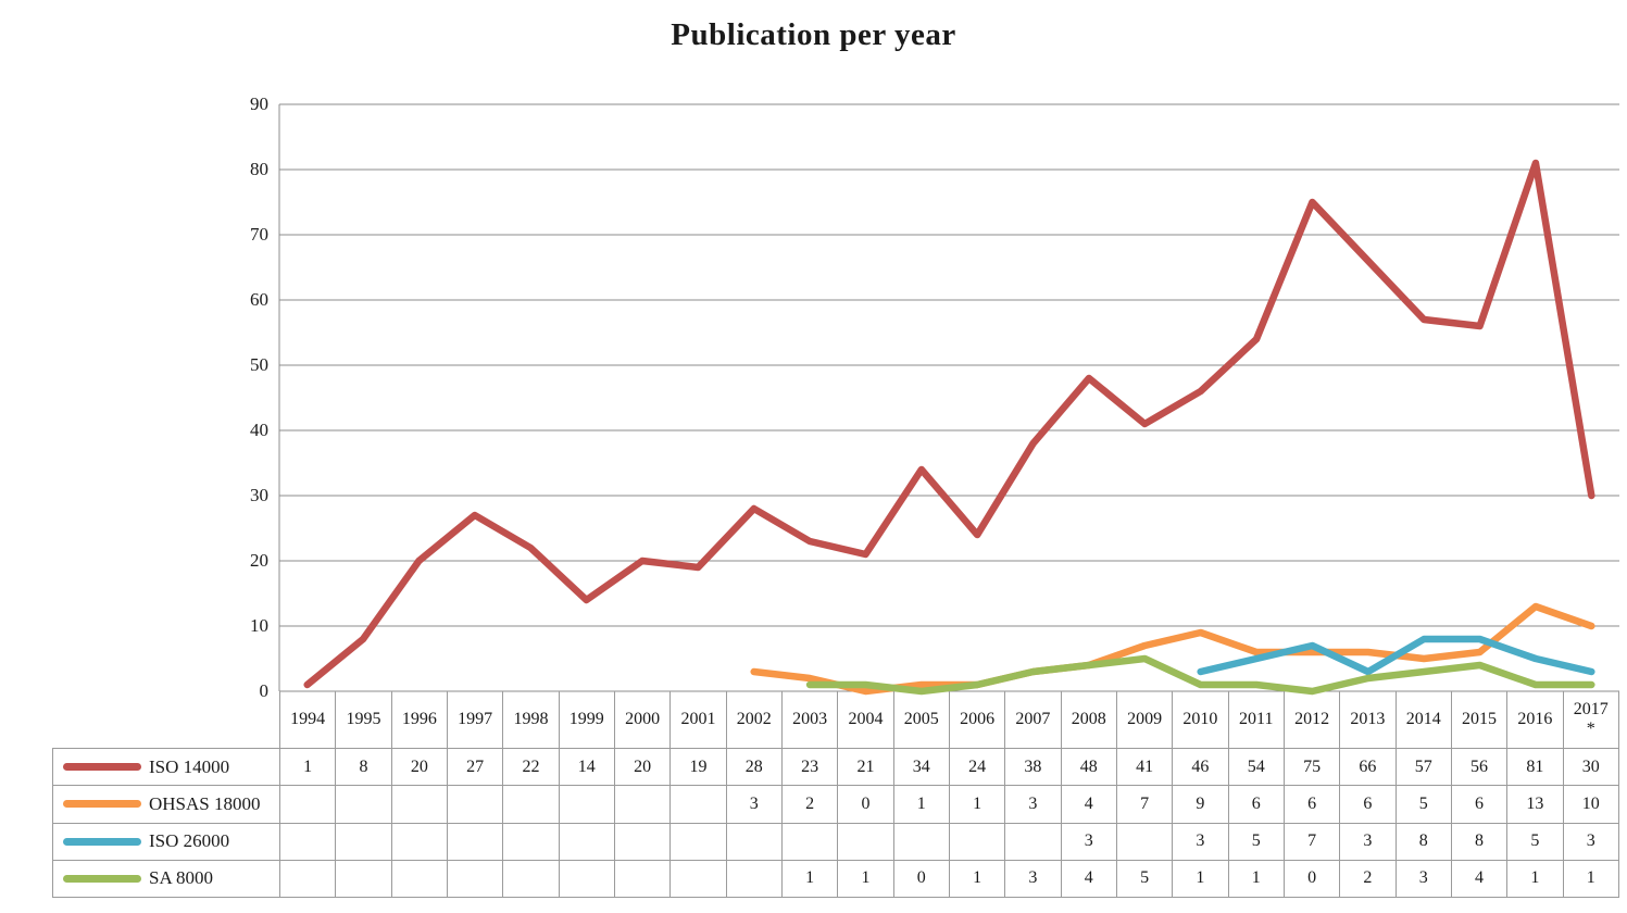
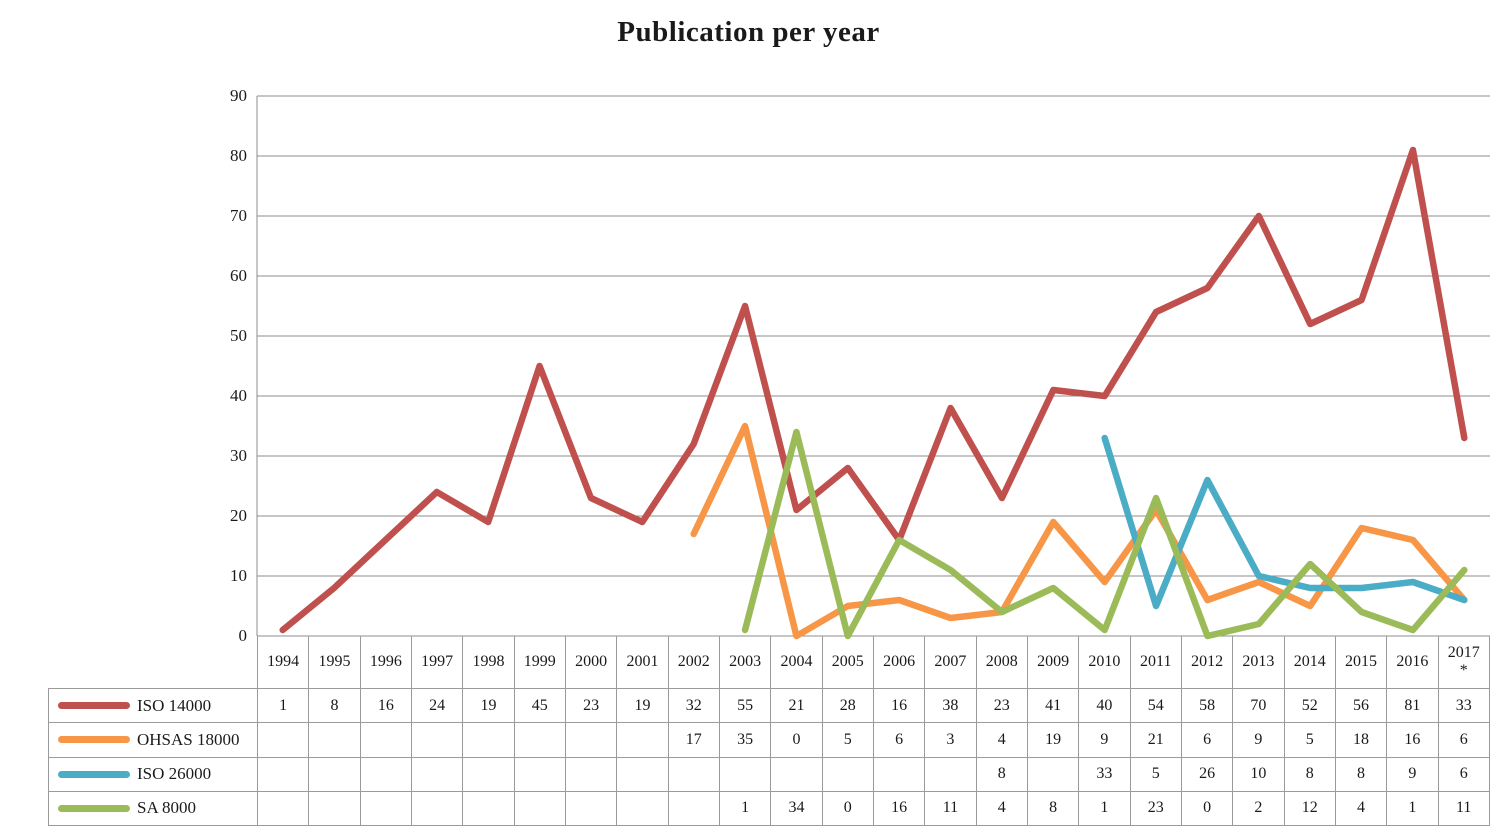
ISO 14000/1996: 20 -> 16
ISO 14000/1997: 27 -> 24
ISO 14000/1998: 22 -> 19
ISO 14000/1999: 14 -> 45
ISO 14000/2000: 20 -> 23
ISO 14000/2002: 28 -> 32
OHSAS 18000/2002: 3 -> 17
ISO 14000/2003: 23 -> 55
OHSAS 18000/2003: 2 -> 35
SA 8000/2004: 1 -> 34
ISO 14000/2005: 34 -> 28
OHSAS 18000/2005: 1 -> 5
ISO 14000/2006: 24 -> 16
OHSAS 18000/2006: 1 -> 6
SA 8000/2006: 1 -> 16
SA 8000/2007: 3 -> 11
ISO 14000/2008: 48 -> 23
ISO 26000/2008: 3 -> 8
OHSAS 18000/2009: 7 -> 19
SA 8000/2009: 5 -> 8
ISO 14000/2010: 46 -> 40
ISO 26000/2010: 3 -> 33
OHSAS 18000/2011: 6 -> 21
SA 8000/2011: 1 -> 23
ISO 14000/2012: 75 -> 58
ISO 26000/2012: 7 -> 26
ISO 14000/2013: 66 -> 70
OHSAS 18000/2013: 6 -> 9
ISO 26000/2013: 3 -> 10
ISO 14000/2014: 57 -> 52
SA 8000/2014: 3 -> 12
OHSAS 18000/2015: 6 -> 18
OHSAS 18000/2016: 13 -> 16
ISO 26000/2016: 5 -> 9
ISO 14000/2017 *: 30 -> 33
OHSAS 18000/2017 *: 10 -> 6
ISO 26000/2017 *: 3 -> 6
SA 8000/2017 *: 1 -> 11
